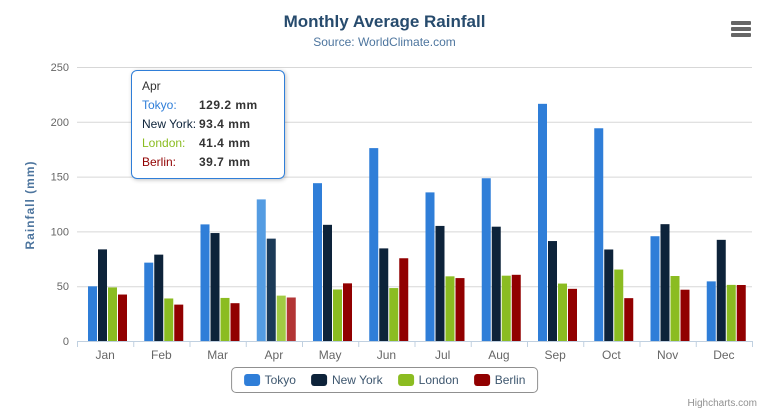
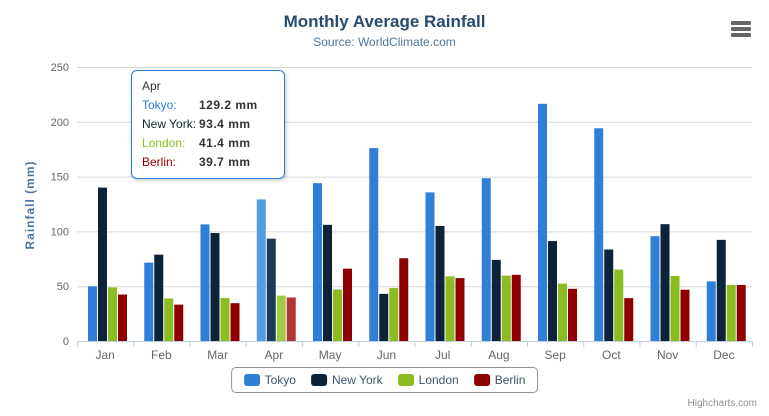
New York/Jan: 84 -> 140
Berlin/May: 53 -> 66
New York/Jun: 84 -> 43
New York/Aug: 104 -> 74
